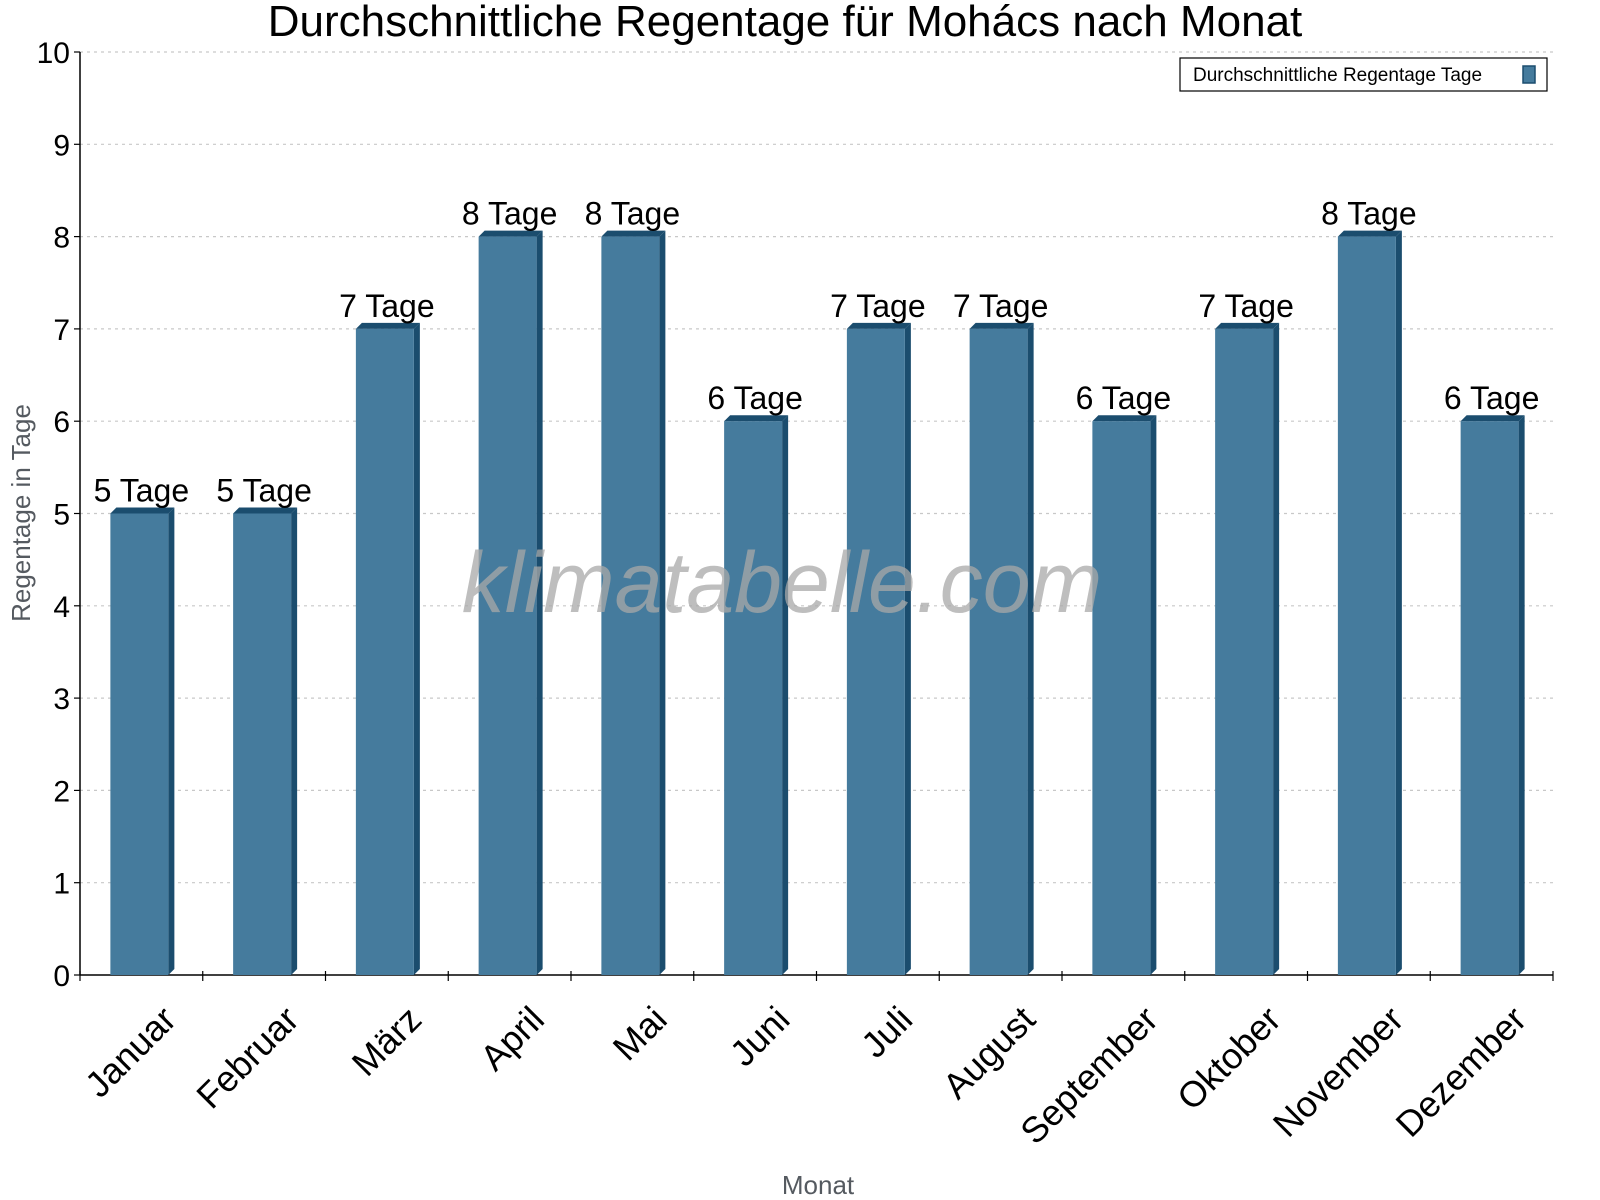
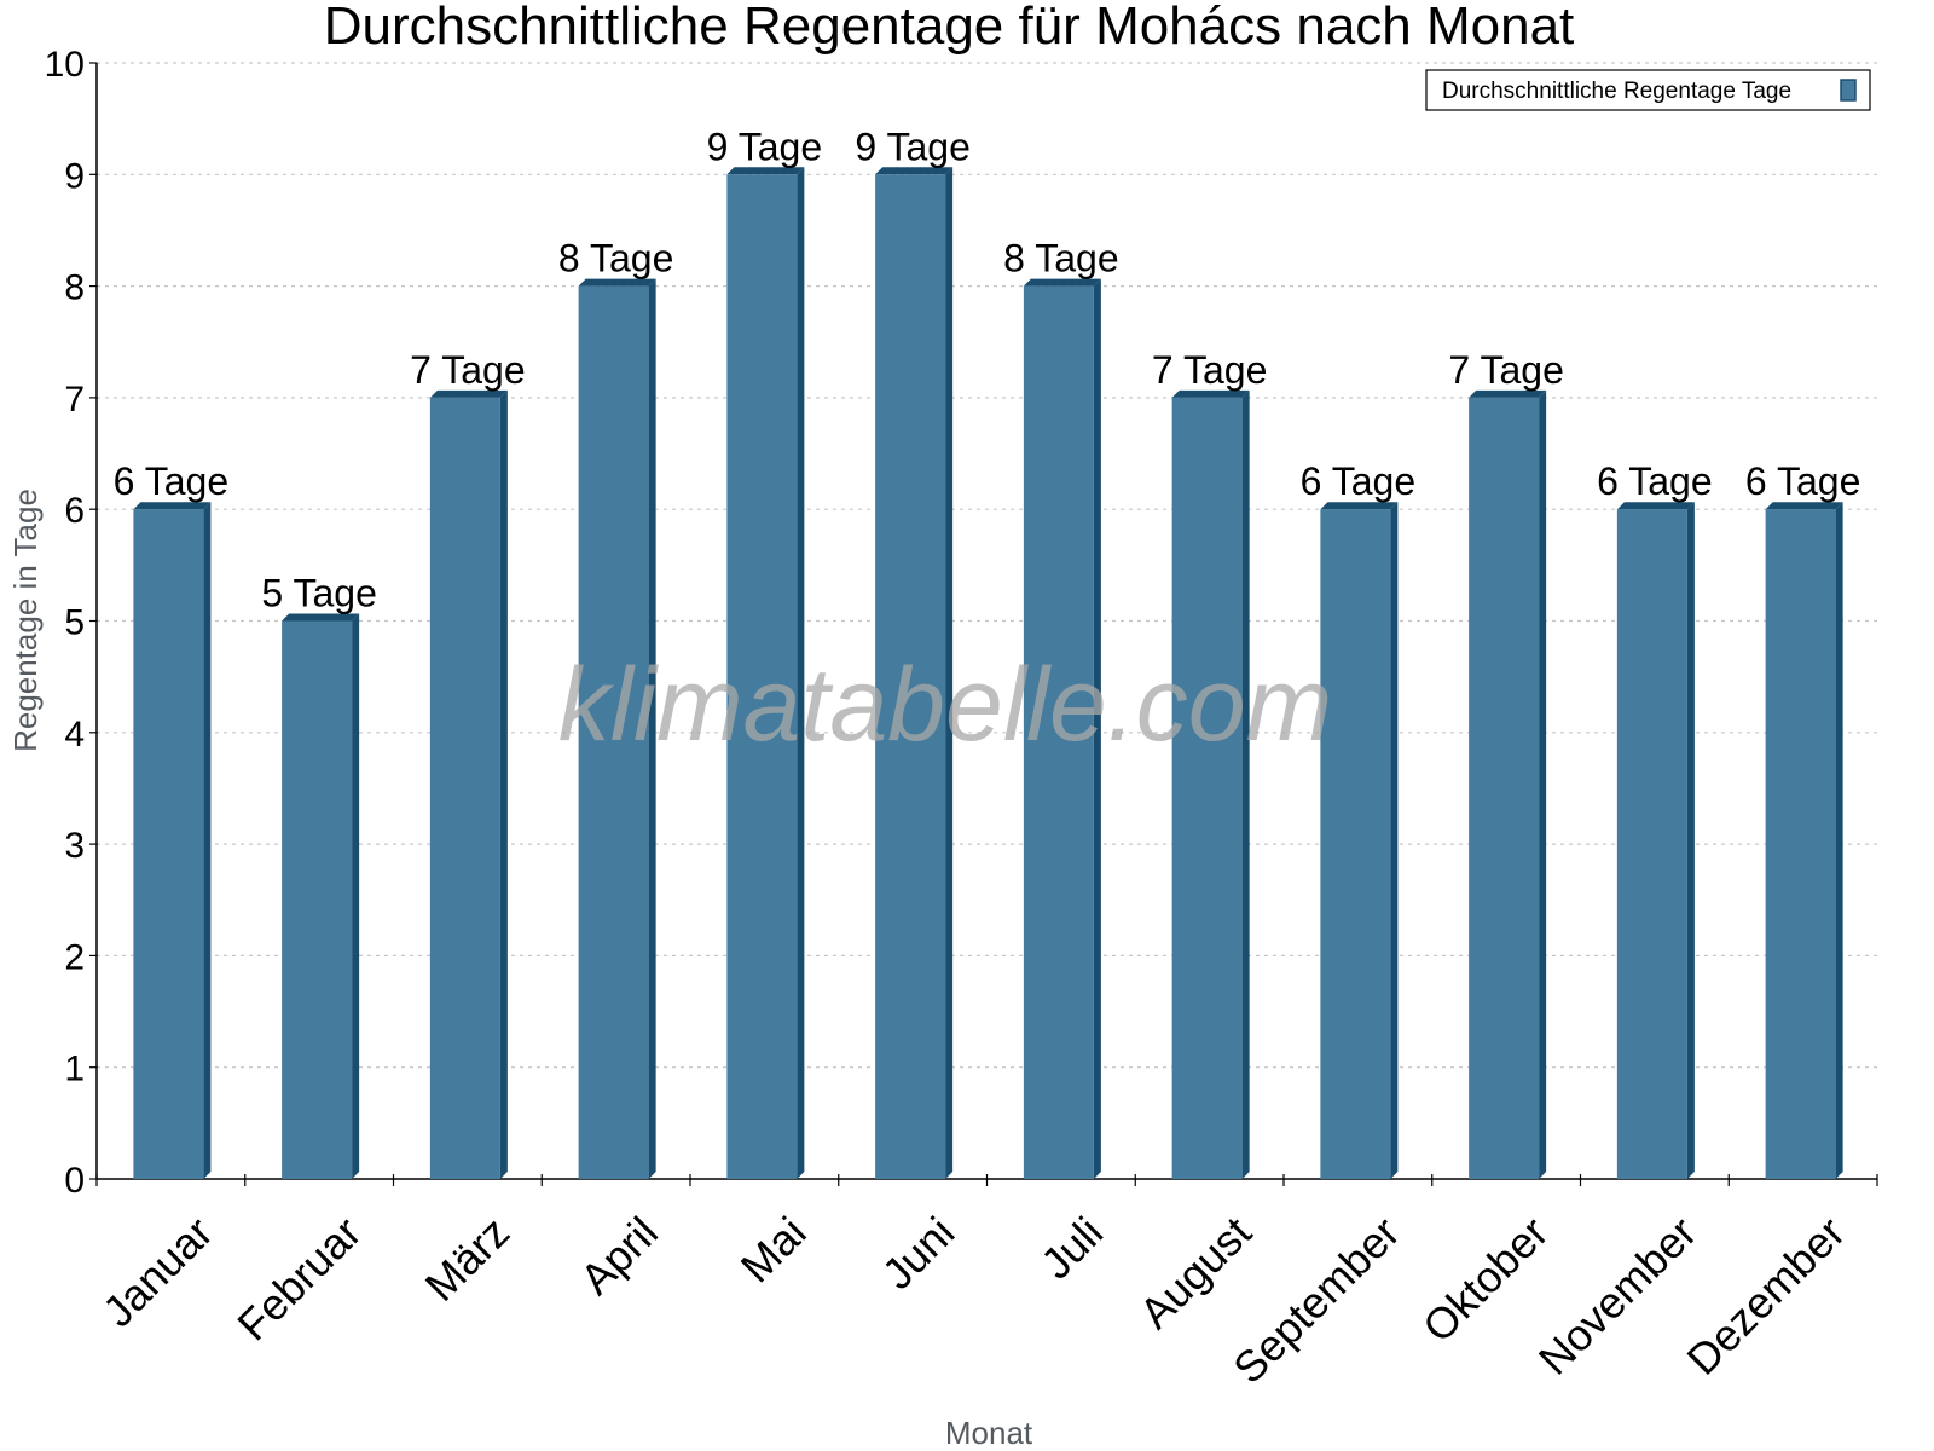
Januar: 5 -> 6
Mai: 8 -> 9
Juni: 6 -> 9
Juli: 7 -> 8
November: 8 -> 6
